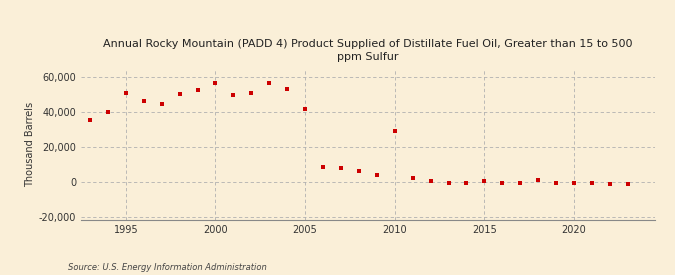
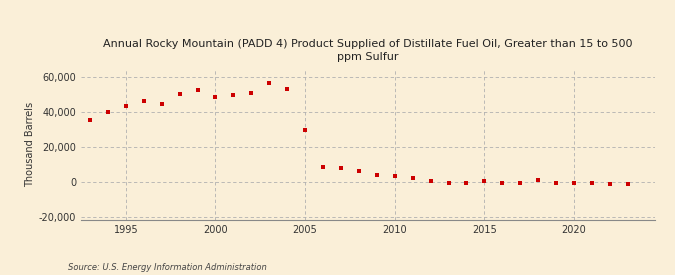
1995: 51,000 -> 44,000
2000: 57,000 -> 49,000
2005: 42,000 -> 30,000
2010: 29,000 -> 4,000
